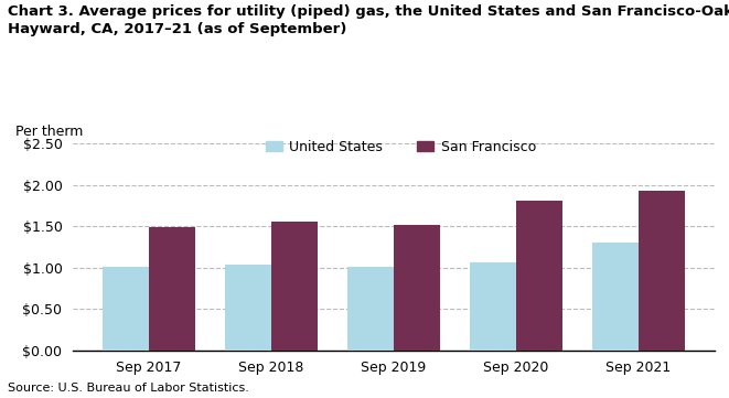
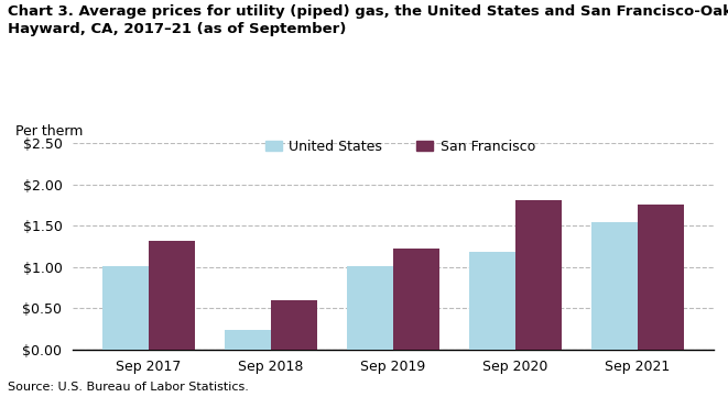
San Francisco/Sep 2017: $1.49 -> $1.32
United States/Sep 2018: $1.03 -> $0.24
San Francisco/Sep 2018: $1.55 -> $0.60
San Francisco/Sep 2019: $1.52 -> $1.22
United States/Sep 2020: $1.06 -> $1.18
United States/Sep 2021: $1.30 -> $1.54
San Francisco/Sep 2021: $1.93 -> $1.76
